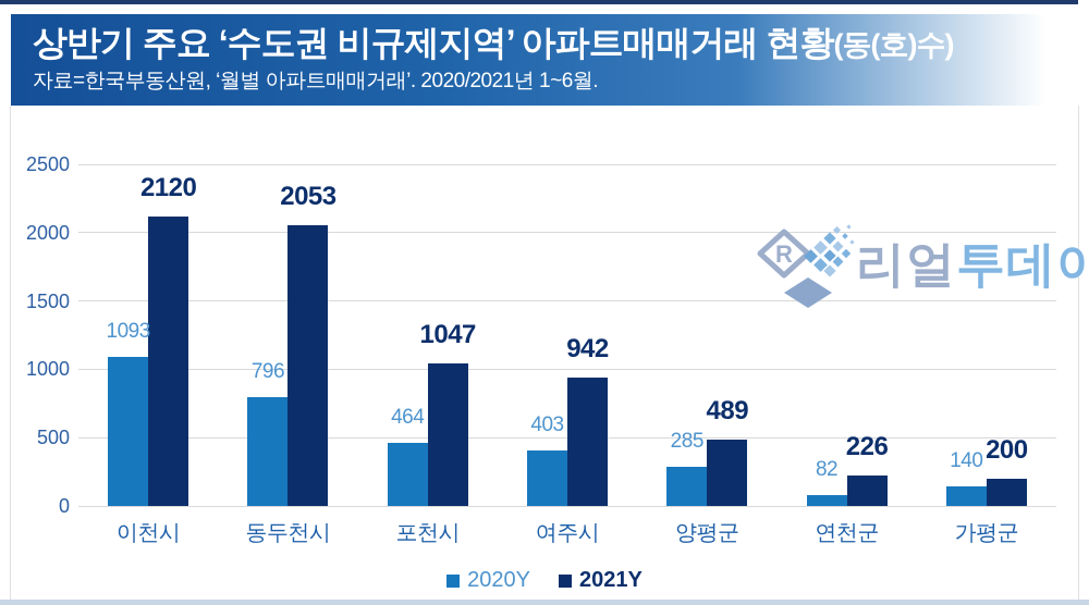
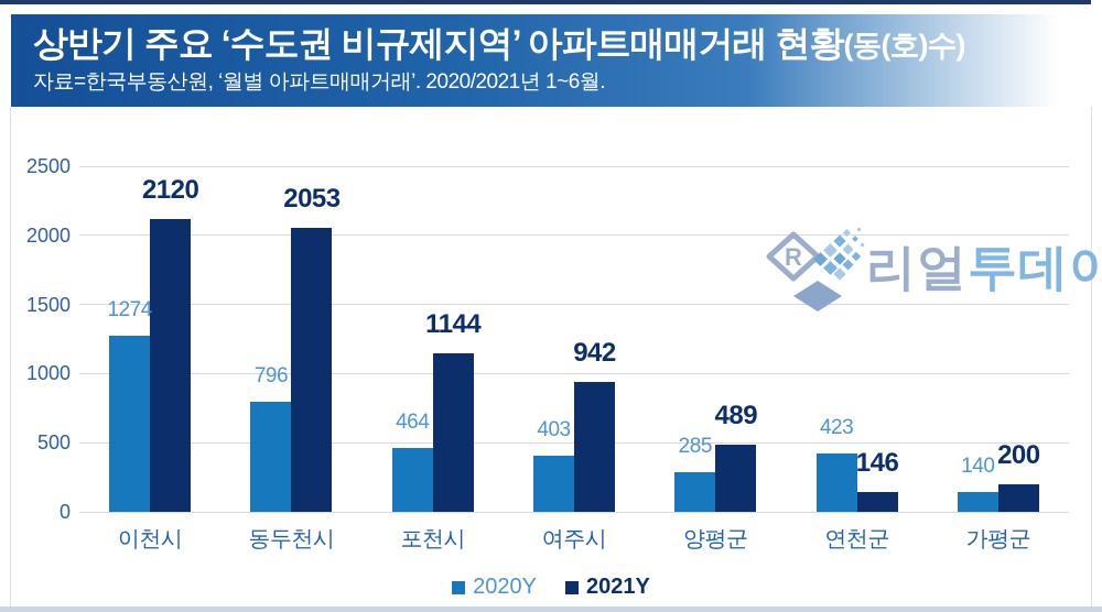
2020Y/이천시: 1093 -> 1274
2021Y/포천시: 1047 -> 1144
2020Y/연천군: 82 -> 423
2021Y/연천군: 226 -> 146
